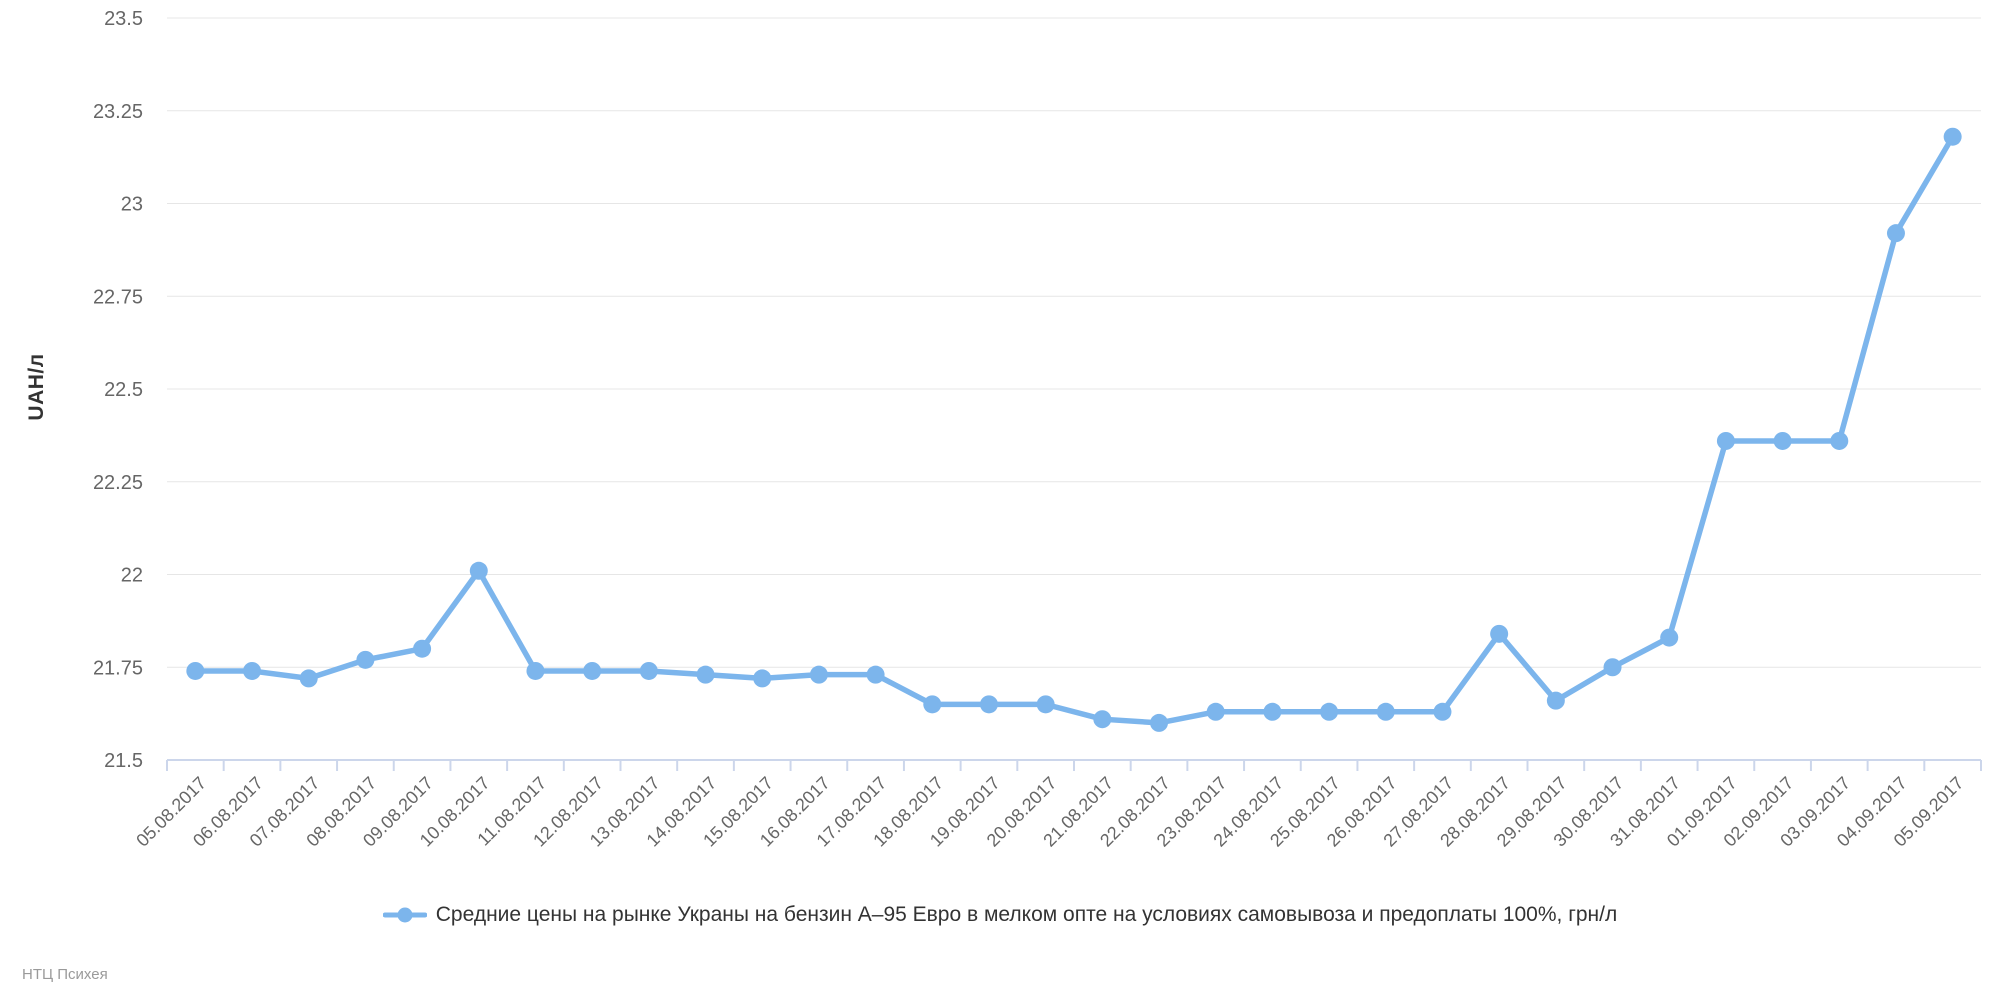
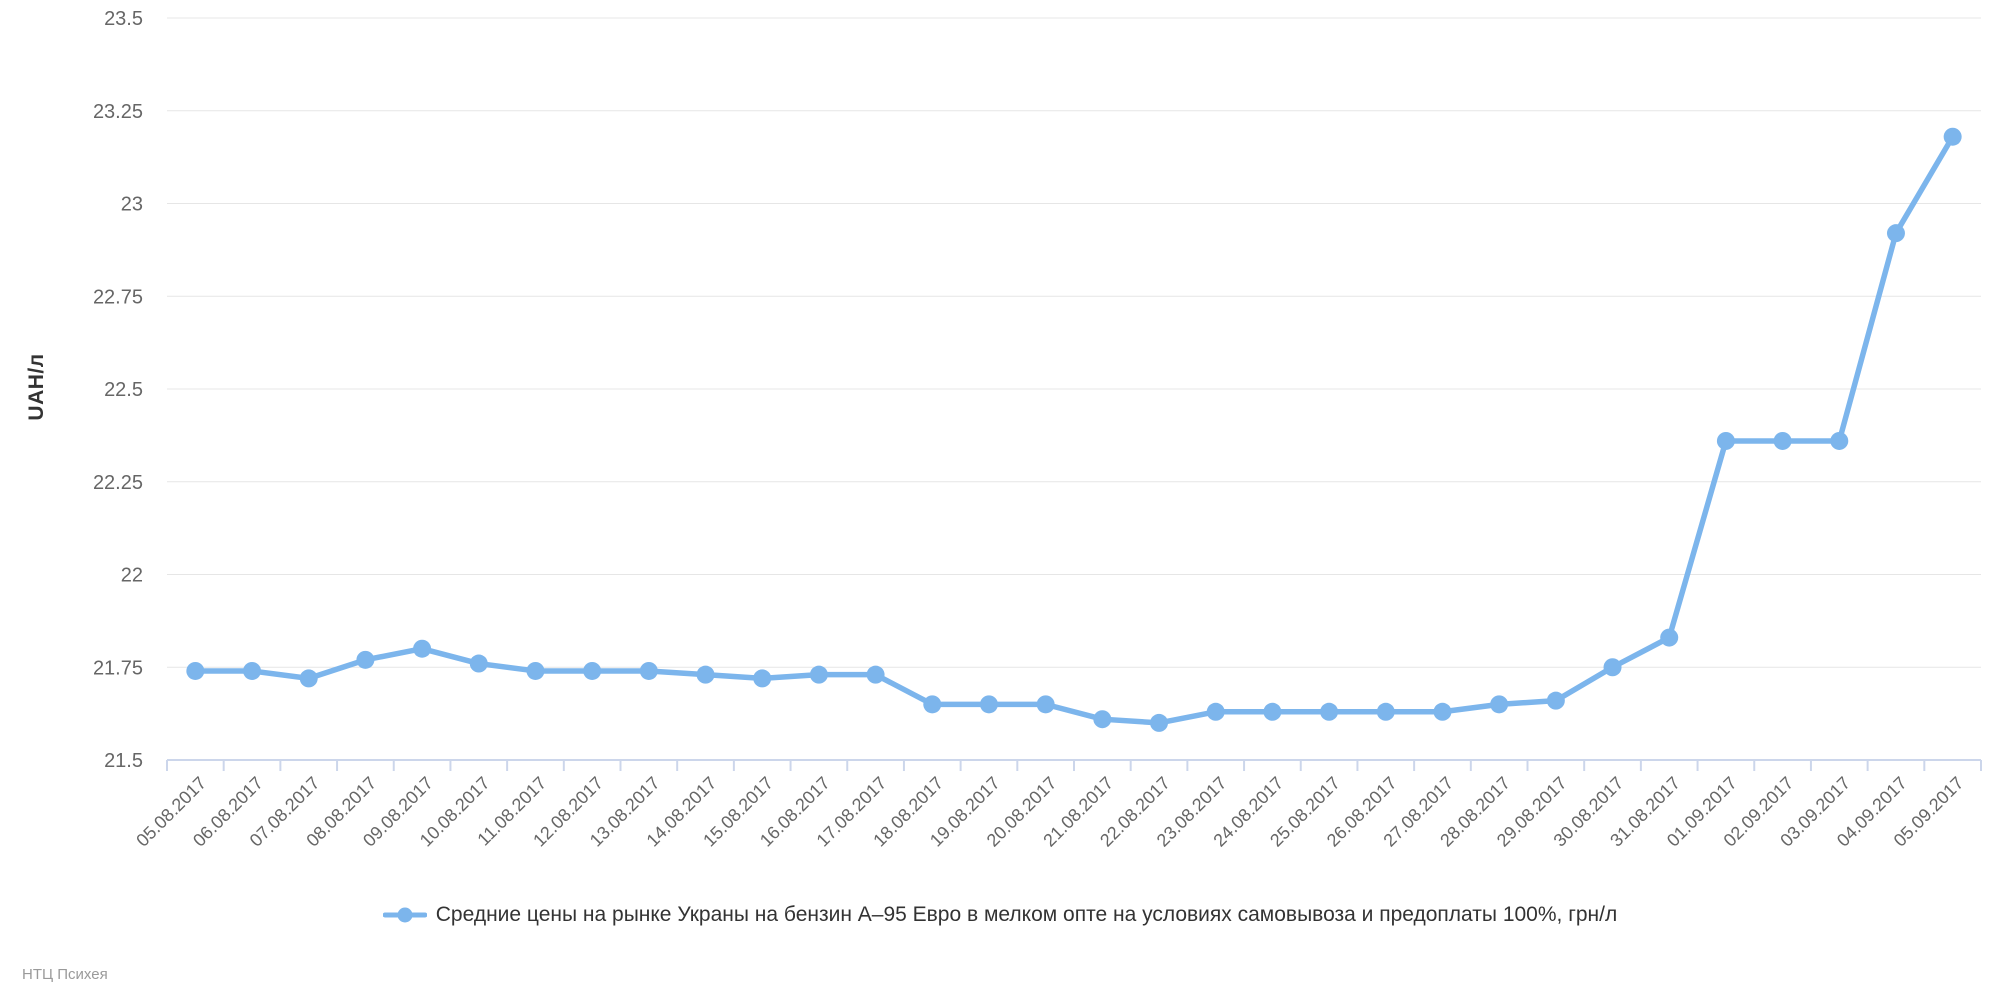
10.08.2017: 22.01 -> 21.76
28.08.2017: 21.84 -> 21.65
